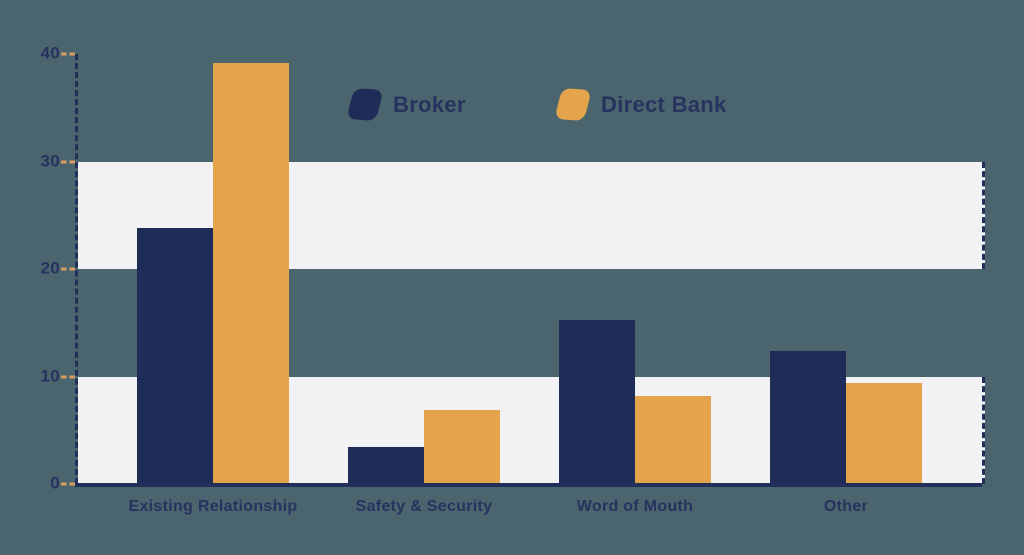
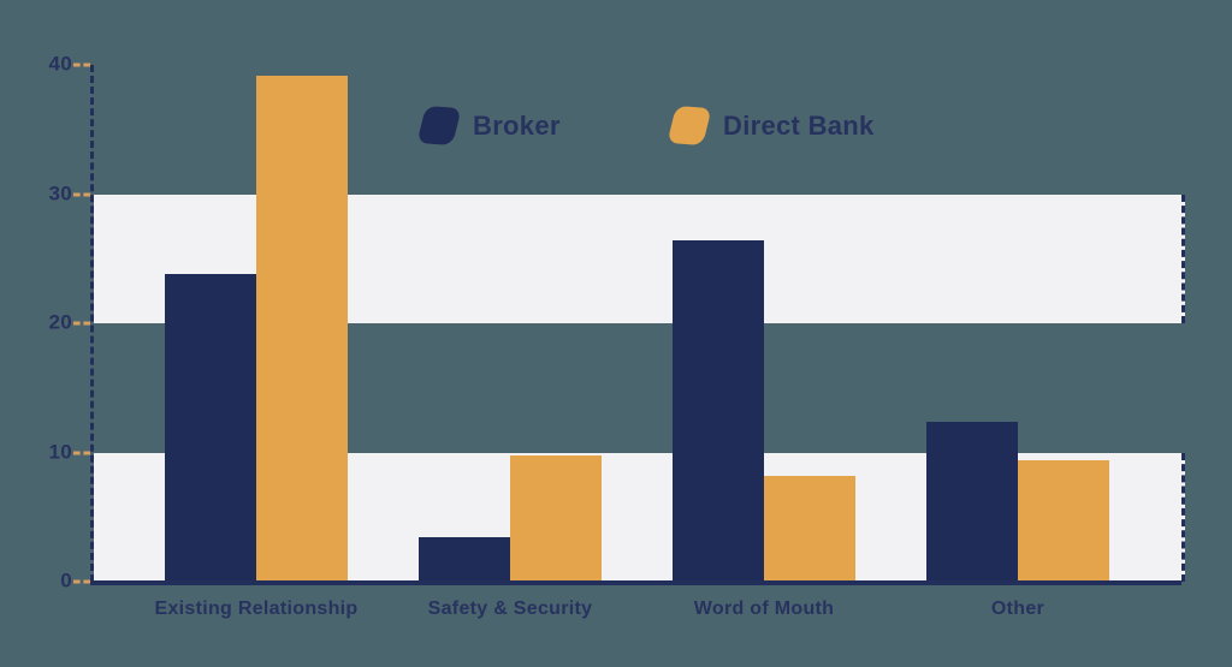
Direct Bank/Safety & Security: 6.9 -> 9.8
Broker/Word of Mouth: 15.3 -> 26.4
